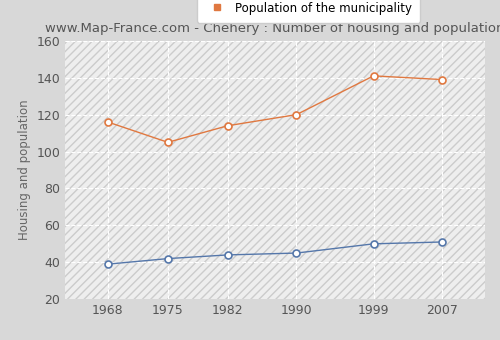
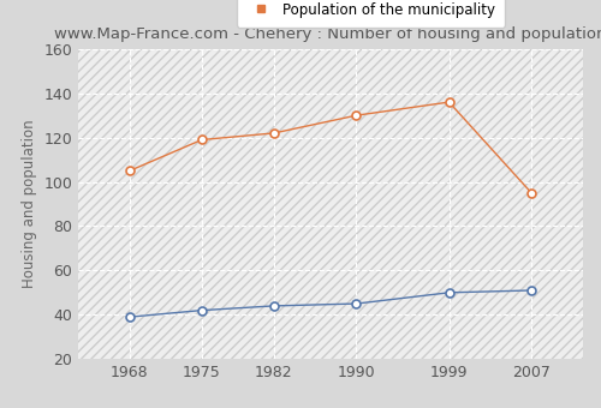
Population of the municipality/1968: 116 -> 105
Population of the municipality/1975: 105 -> 119
Population of the municipality/1982: 114 -> 122
Population of the municipality/1990: 120 -> 130
Population of the municipality/1999: 141 -> 136
Population of the municipality/2007: 139 -> 95
